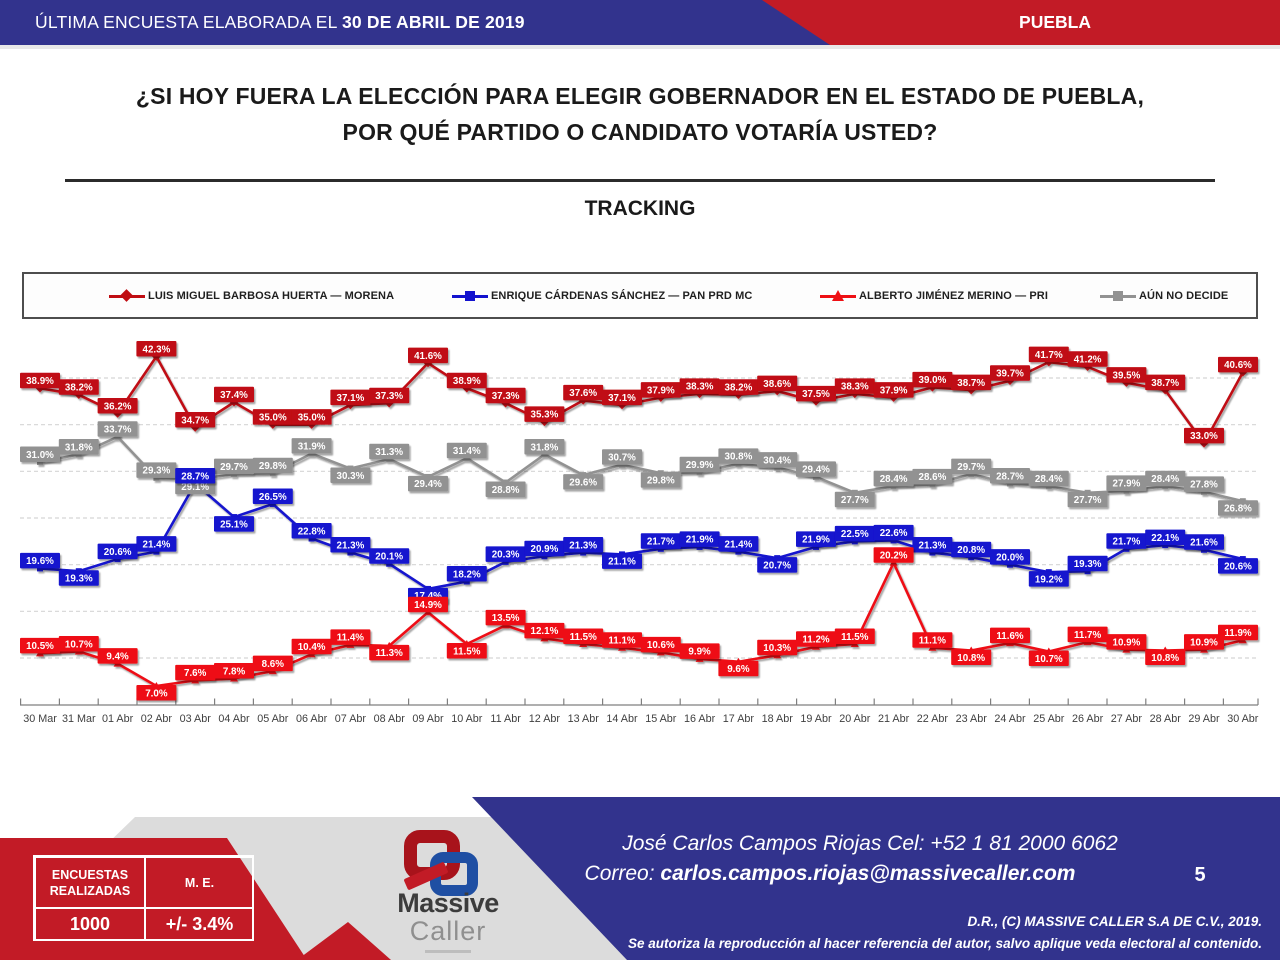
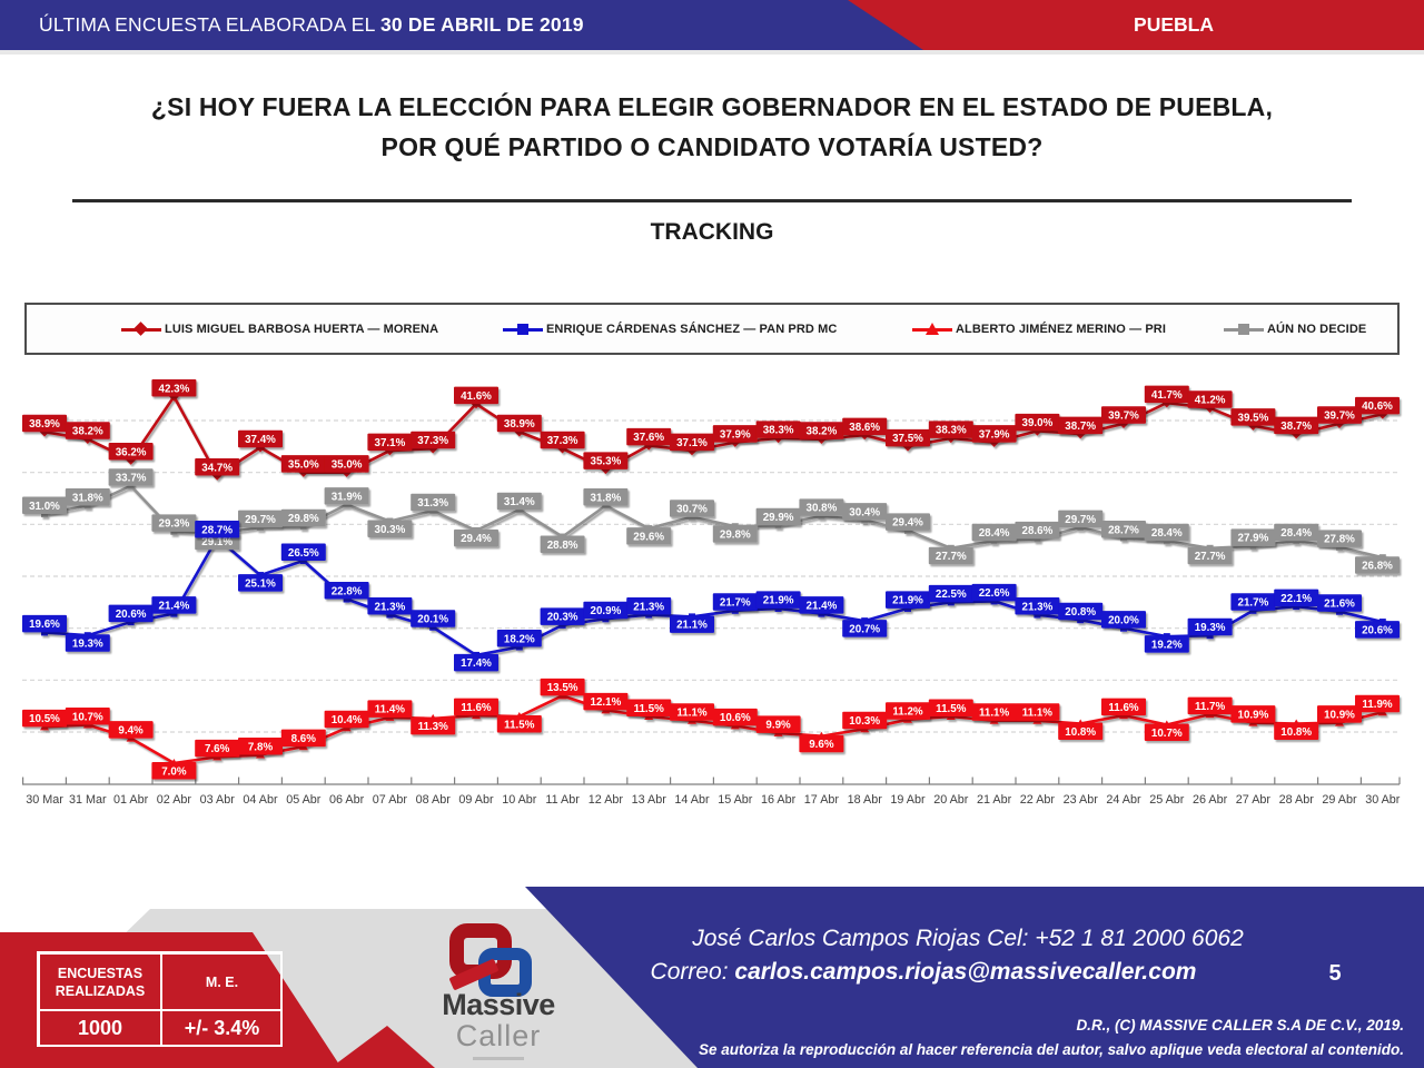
ALBERTO JIMÉNEZ MERINO — PRI/09 Abr: 14.9% -> 11.6%
ALBERTO JIMÉNEZ MERINO — PRI/21 Abr: 20.2% -> 11.1%
LUIS MIGUEL BARBOSA HUERTA — MORENA/29 Abr: 33.0% -> 39.7%
